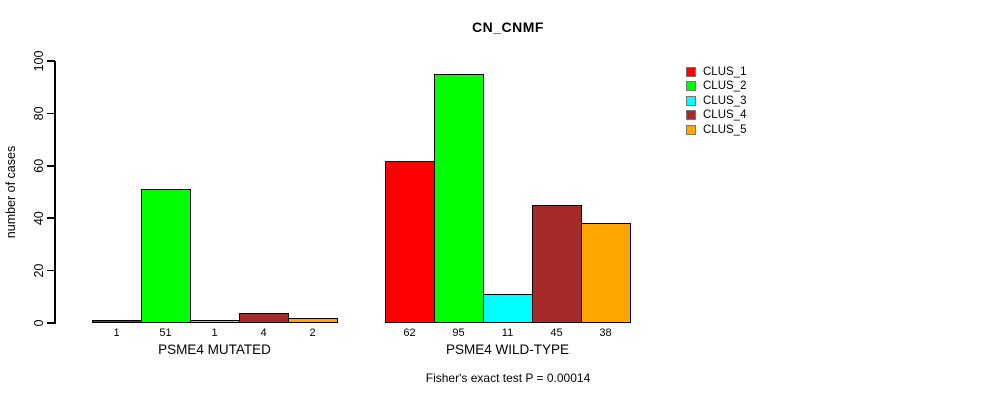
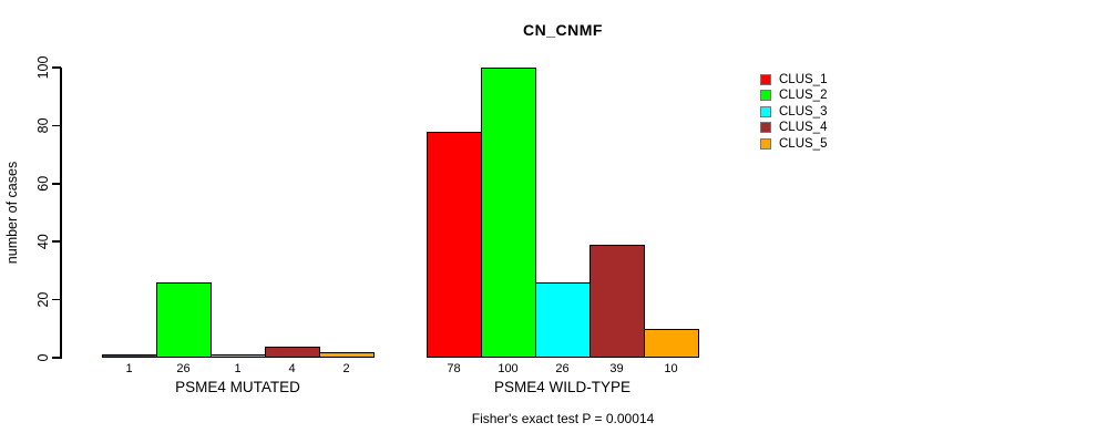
CLUS_2/PSME4 MUTATED: 51 -> 26
CLUS_1/PSME4 WILD-TYPE: 62 -> 78
CLUS_2/PSME4 WILD-TYPE: 95 -> 100
CLUS_3/PSME4 WILD-TYPE: 11 -> 26
CLUS_4/PSME4 WILD-TYPE: 45 -> 39
CLUS_5/PSME4 WILD-TYPE: 38 -> 10
